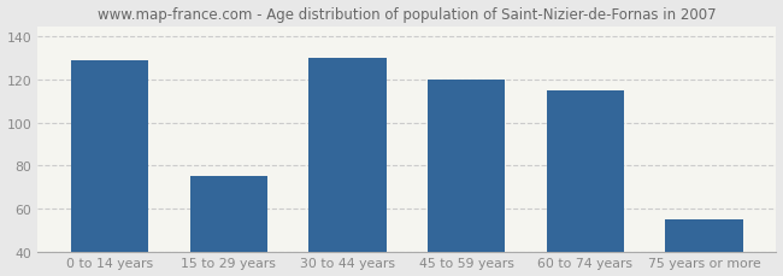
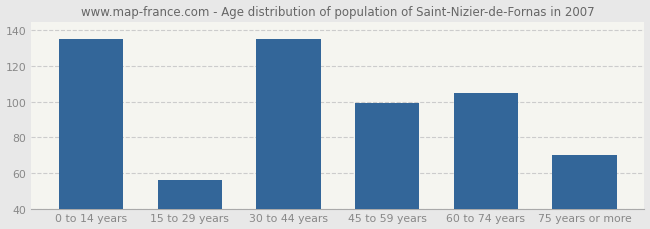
0 to 14 years: 129 -> 135
15 to 29 years: 75 -> 56
30 to 44 years: 130 -> 135
45 to 59 years: 120 -> 99
60 to 74 years: 115 -> 105
75 years or more: 55 -> 70
